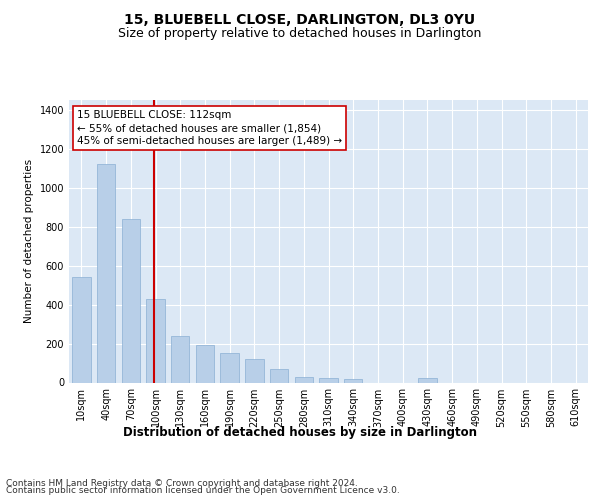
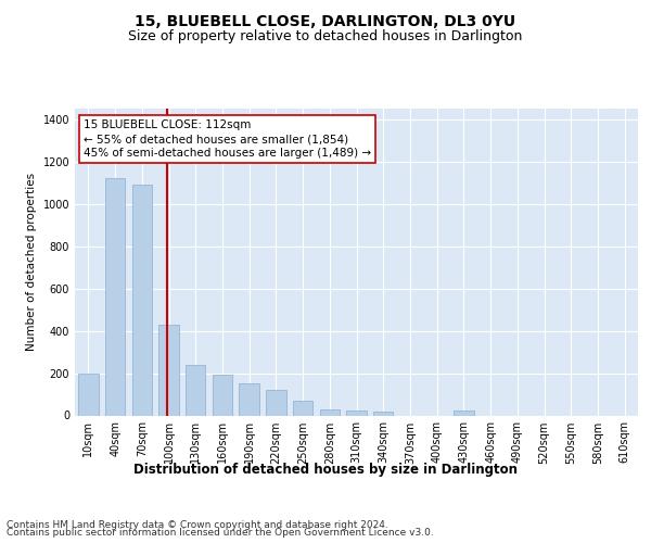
10sqm: 540 -> 200
70sqm: 840 -> 1090
